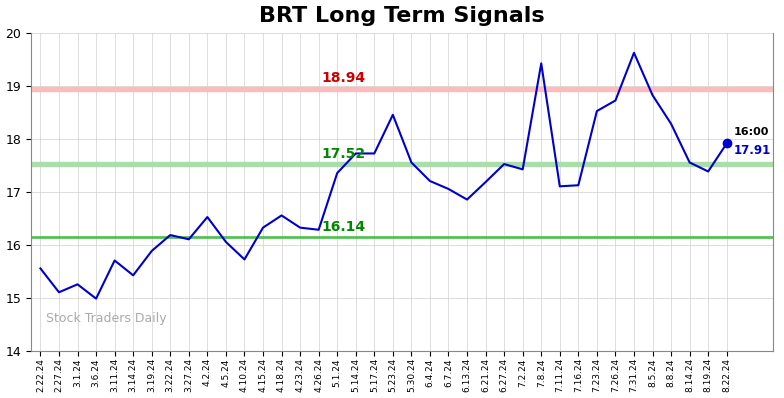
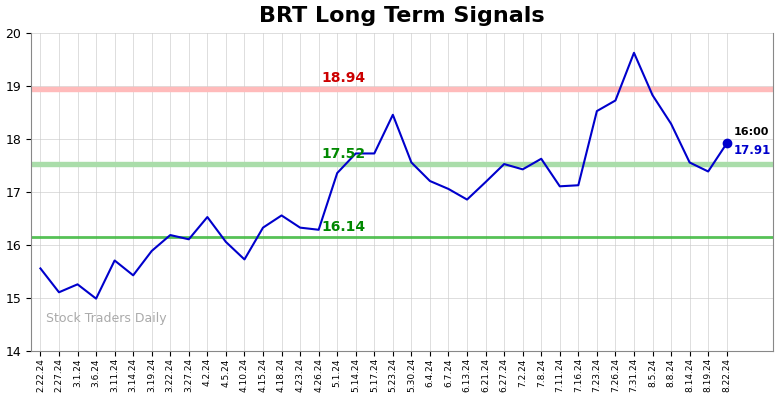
7.8.24: 19.42 -> 17.62
